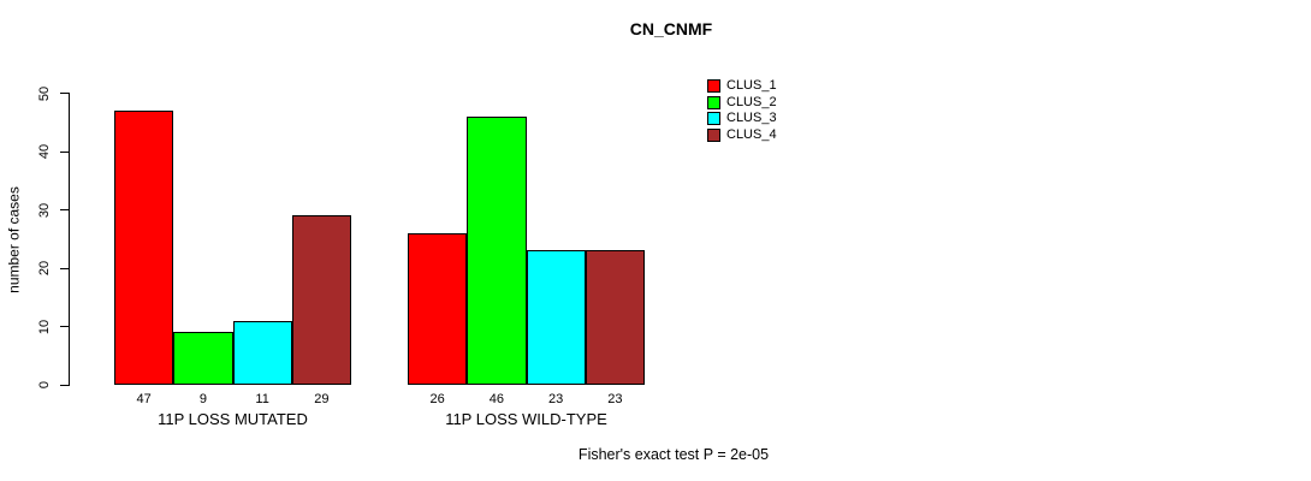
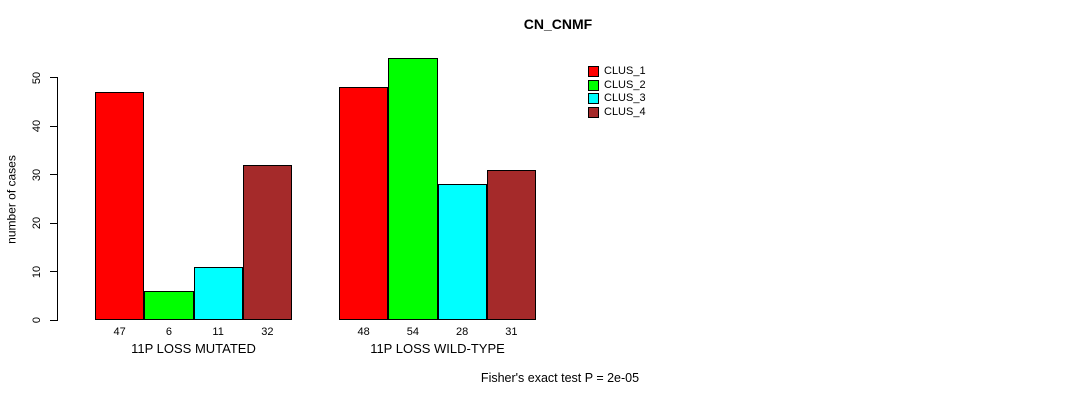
CLUS_2/11P LOSS MUTATED: 9 -> 6
CLUS_4/11P LOSS MUTATED: 29 -> 32
CLUS_1/11P LOSS WILD-TYPE: 26 -> 48
CLUS_2/11P LOSS WILD-TYPE: 46 -> 54
CLUS_3/11P LOSS WILD-TYPE: 23 -> 28
CLUS_4/11P LOSS WILD-TYPE: 23 -> 31
